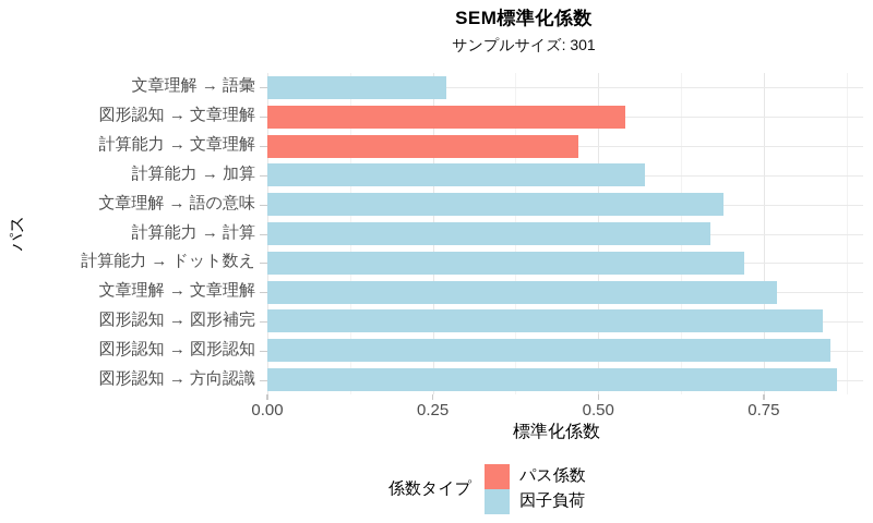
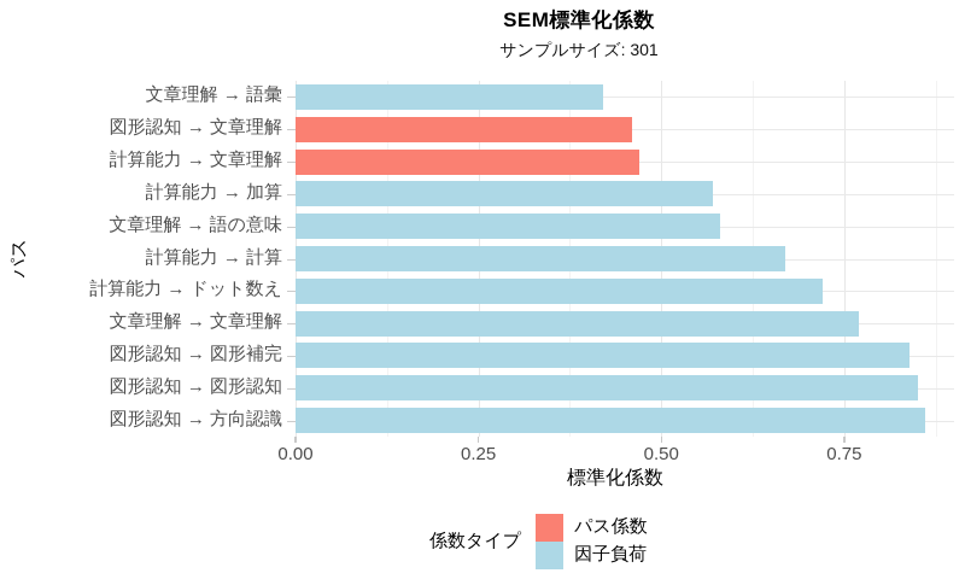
文章理解 → 語彙: 0.27 -> 0.42
図形認知 → 文章理解: 0.54 -> 0.46
文章理解 → 語の意味: 0.69 -> 0.58
